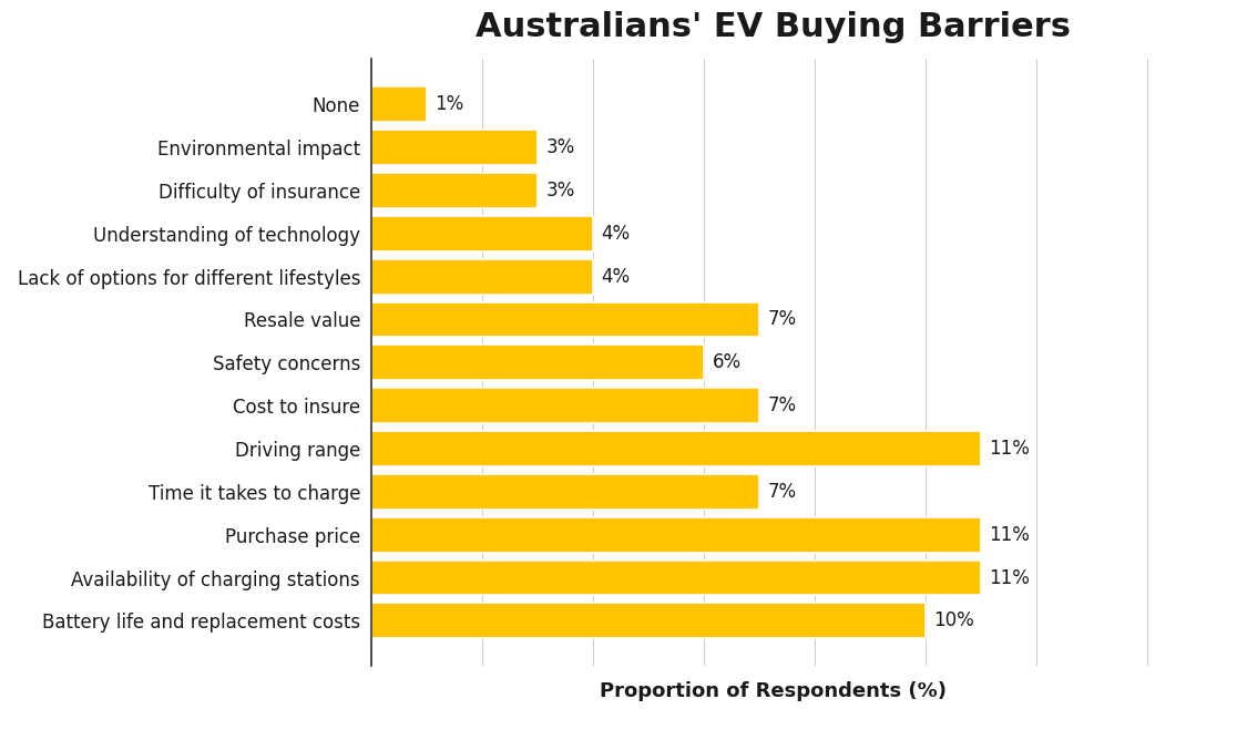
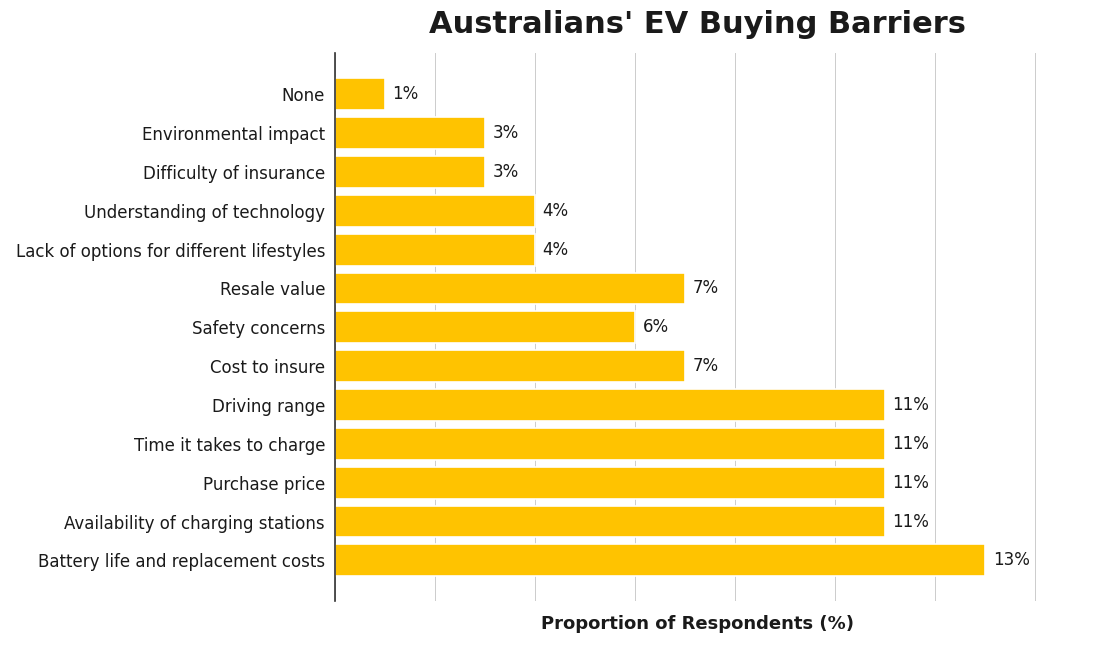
Time it takes to charge: 7% -> 11%
Battery life and replacement costs: 10% -> 13%
